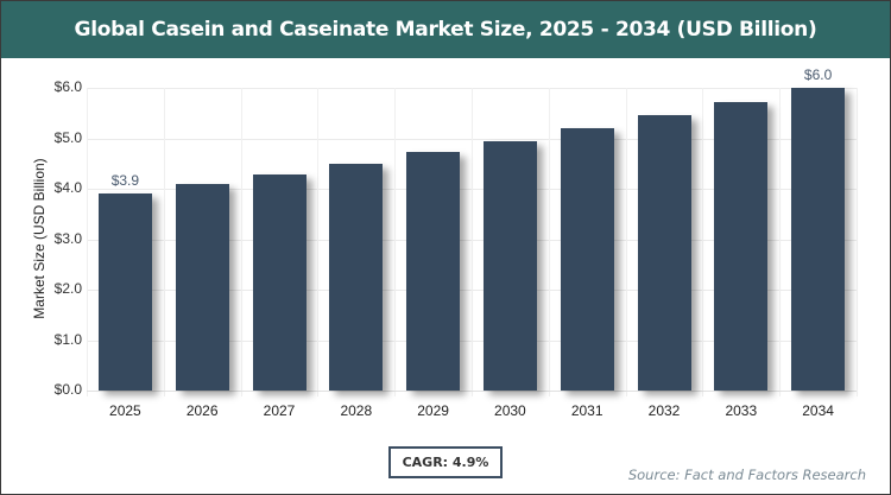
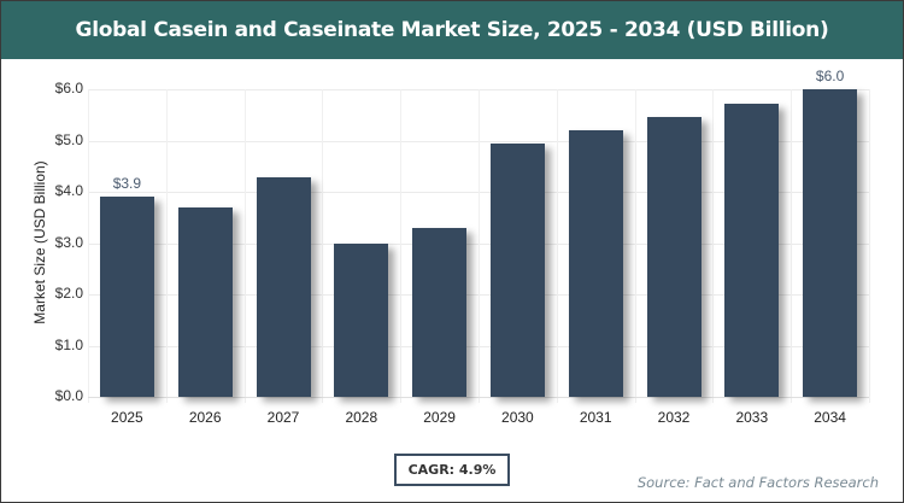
2026: $4.1 -> $3.7
2028: $4.5 -> $3.0
2029: $4.7 -> $3.3
